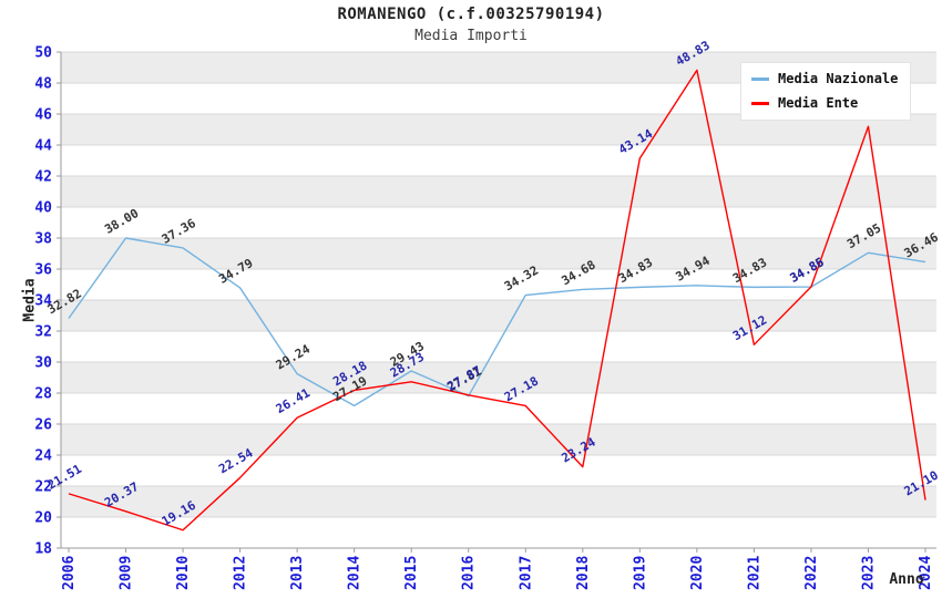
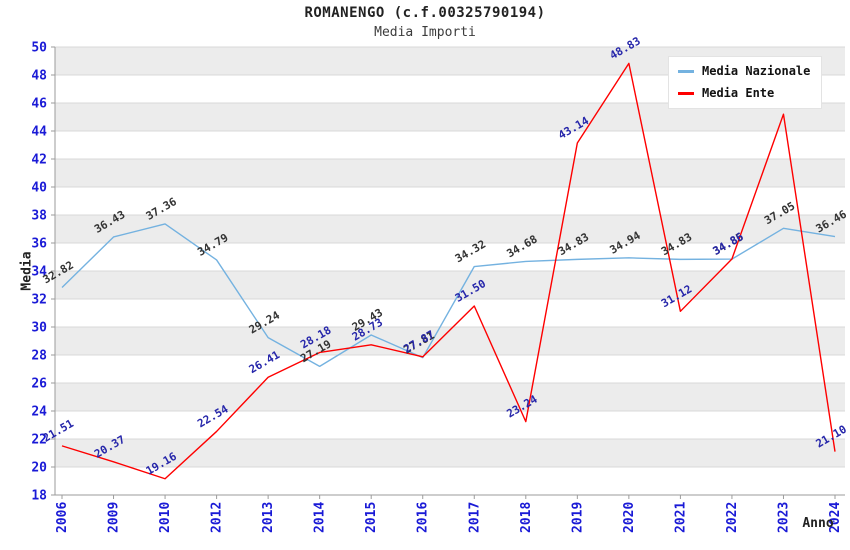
Media Nazionale/2009: 38.00 -> 36.43
Media Ente/2017: 27.18 -> 31.50
